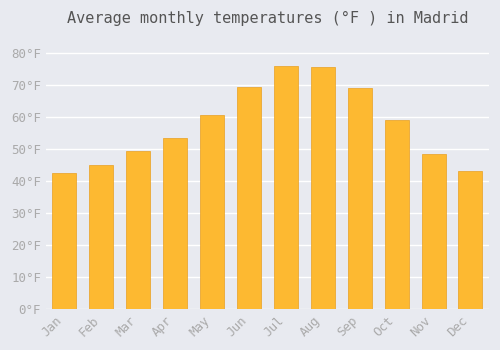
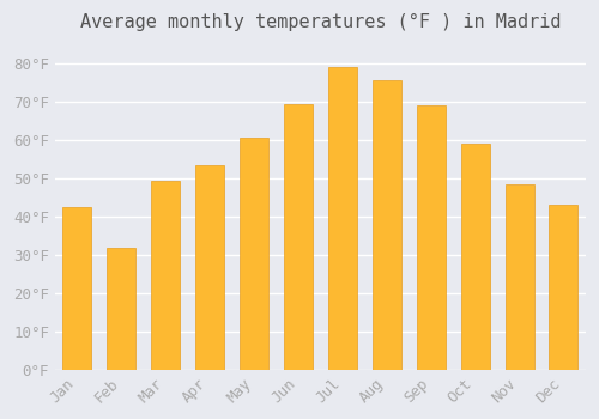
Feb: 45.0°F -> 32.0°F
Jul: 76.0°F -> 79.0°F
